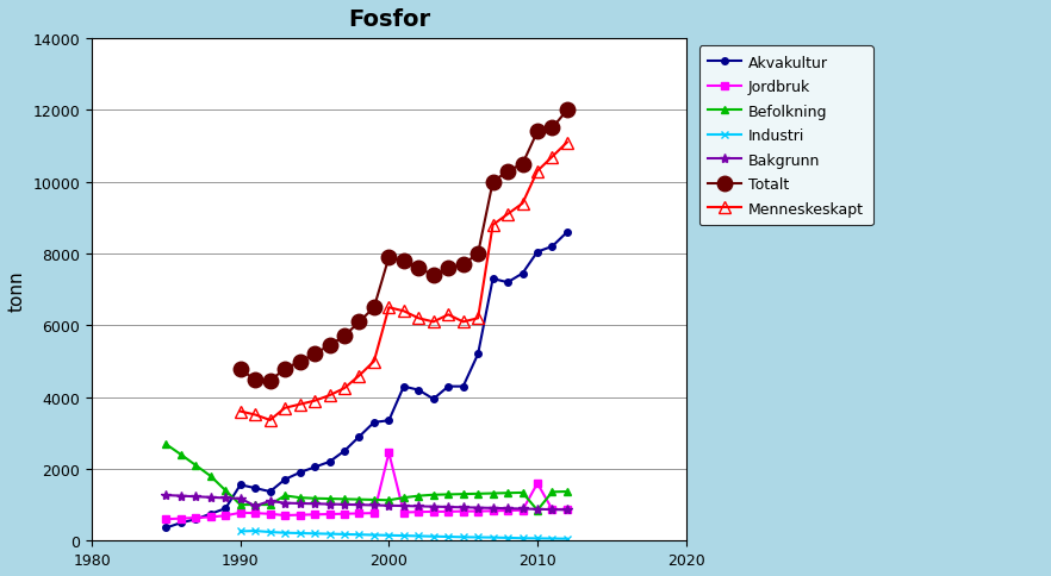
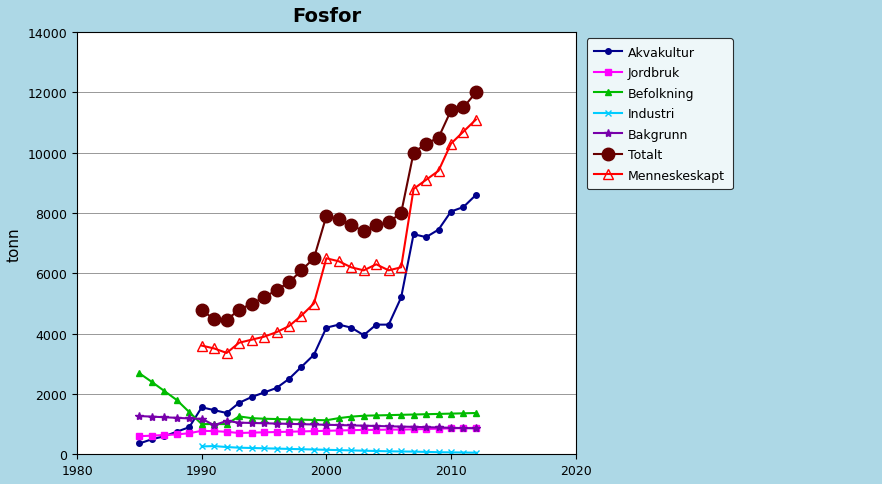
Akvakultur/2000: 3350 -> 4200
Jordbruk/2000: 2450 -> 780
Jordbruk/2010: 1600 -> 860
Befolkning/2010: 850 -> 1350
